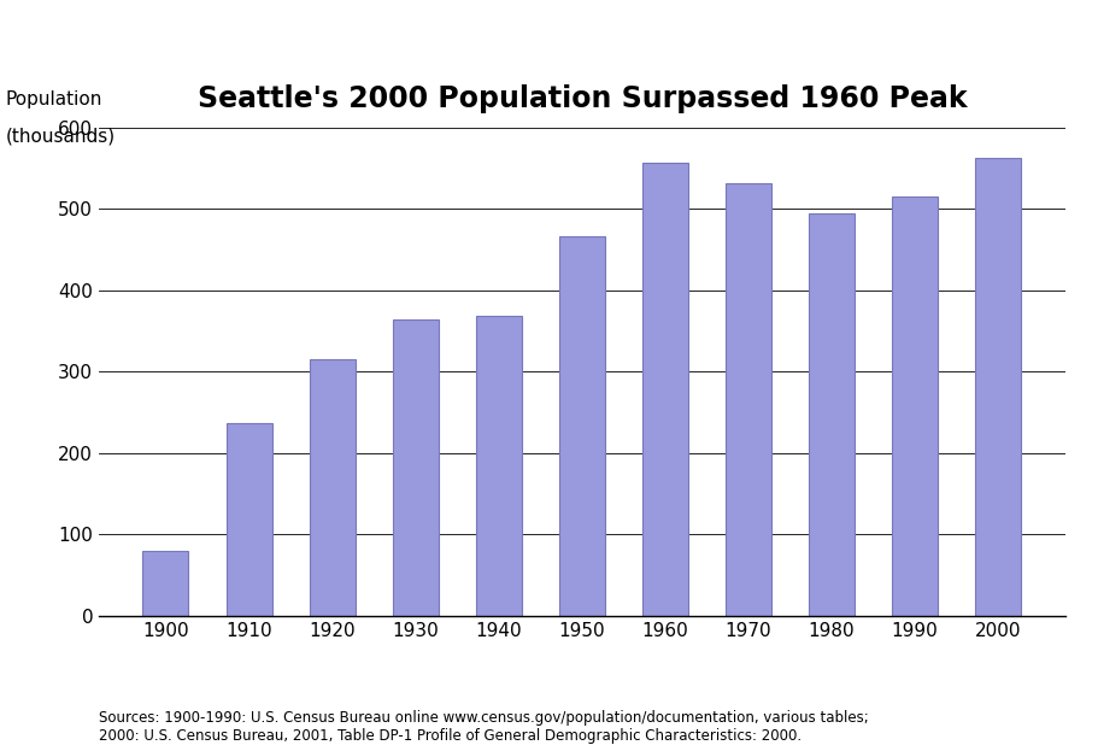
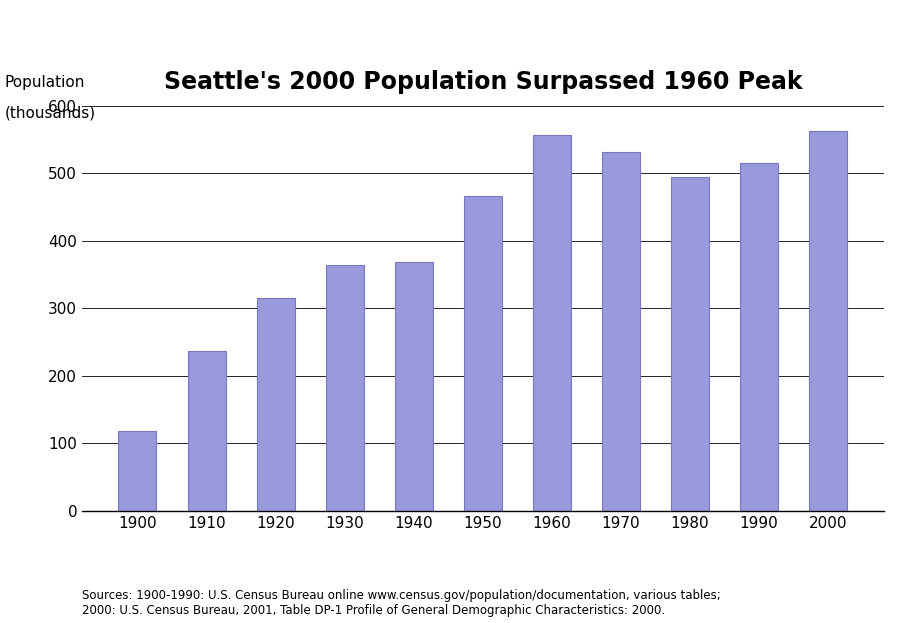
1900: 80 -> 118
